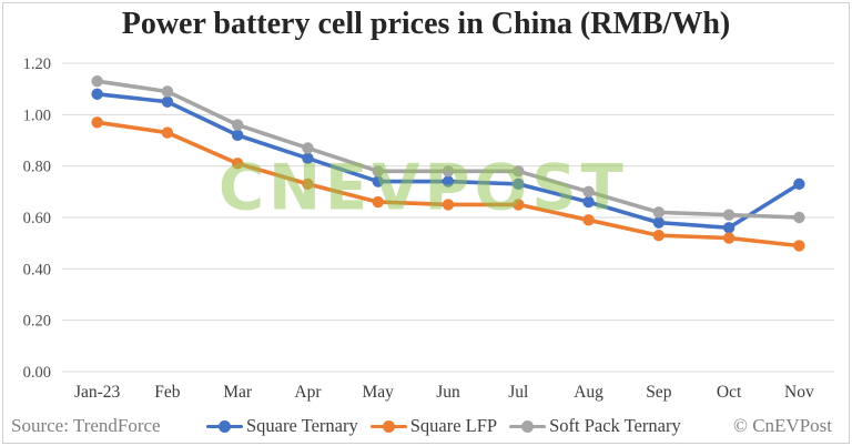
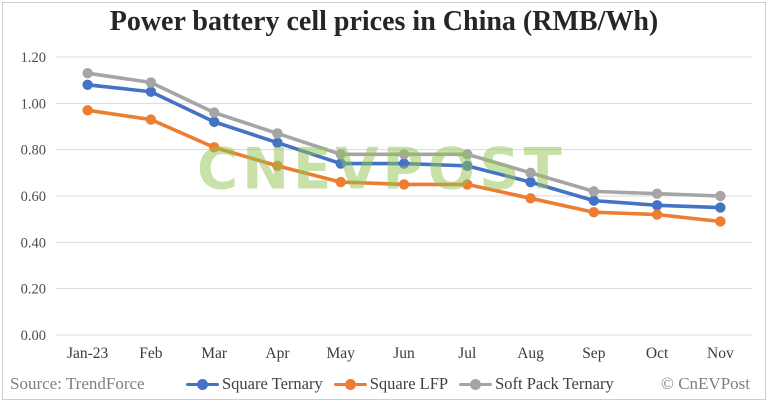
Square Ternary/Nov: 0.73 -> 0.55
